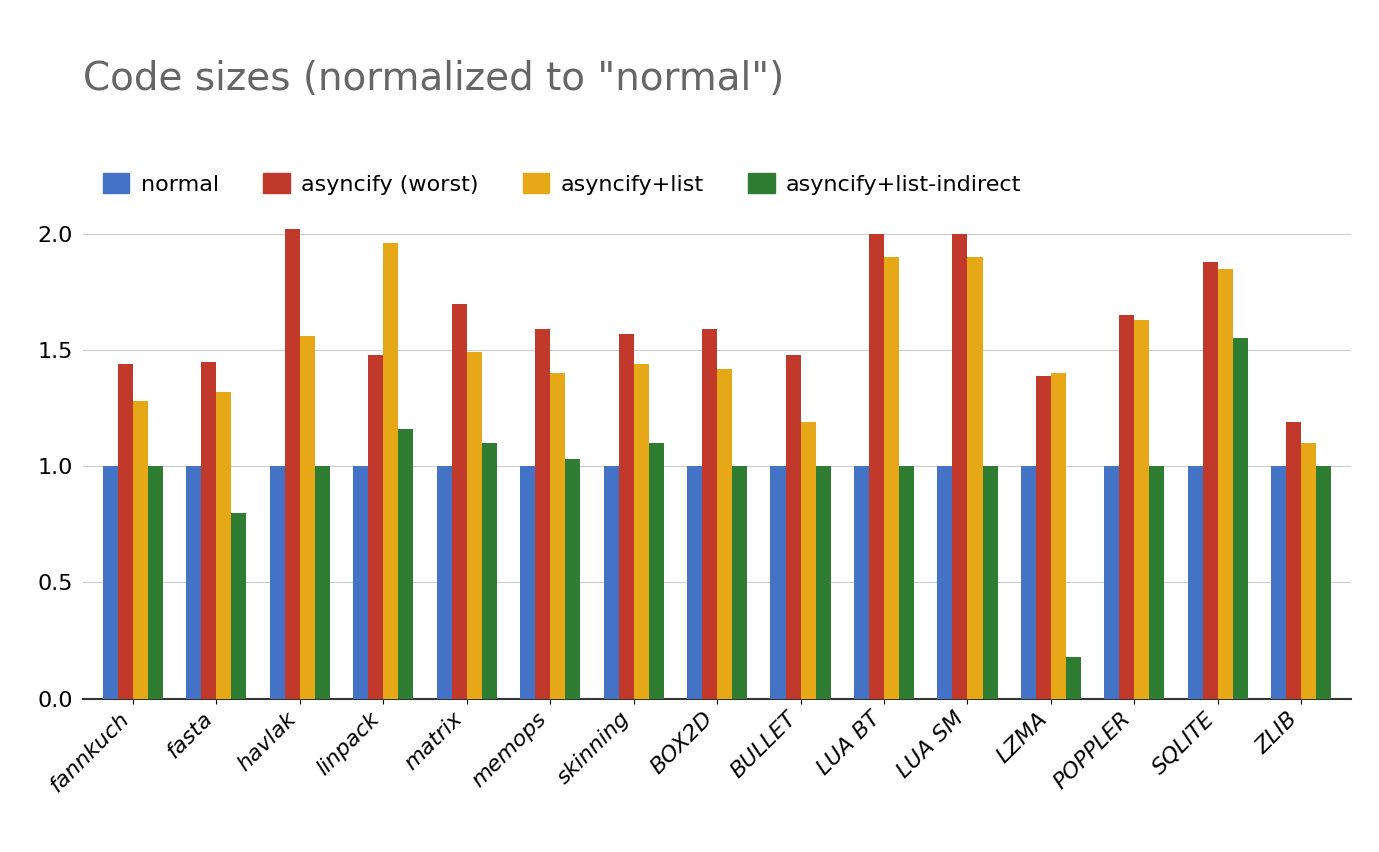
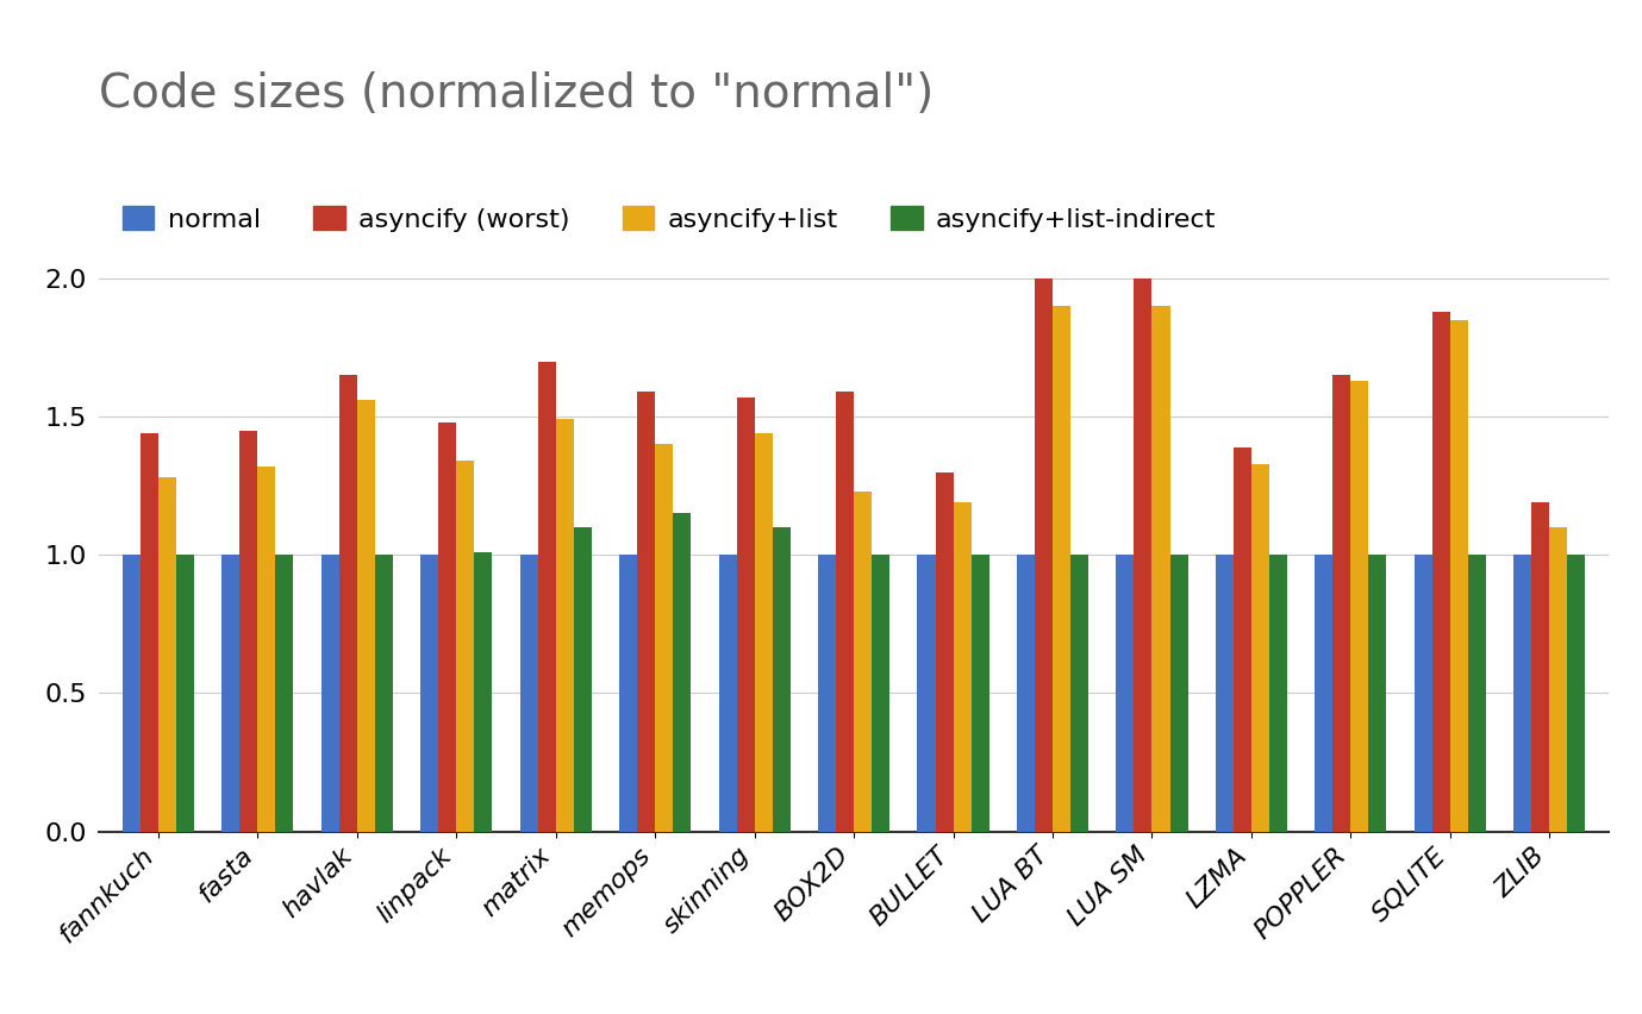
asyncify+list-indirect/fasta: 0.80 -> 1.00
asyncify (worst)/havlak: 2.02 -> 1.65
asyncify+list/linpack: 1.96 -> 1.34
asyncify+list-indirect/linpack: 1.16 -> 1.01
asyncify+list-indirect/memops: 1.03 -> 1.15
asyncify+list/BOX2D: 1.42 -> 1.23
asyncify (worst)/BULLET: 1.48 -> 1.30
asyncify+list/LZMA: 1.40 -> 1.33
asyncify+list-indirect/LZMA: 0.18 -> 1.00
asyncify+list-indirect/SQLITE: 1.55 -> 1.00
